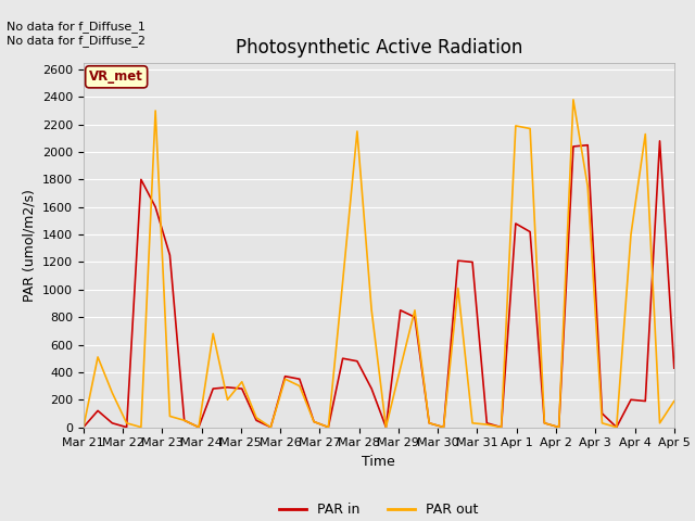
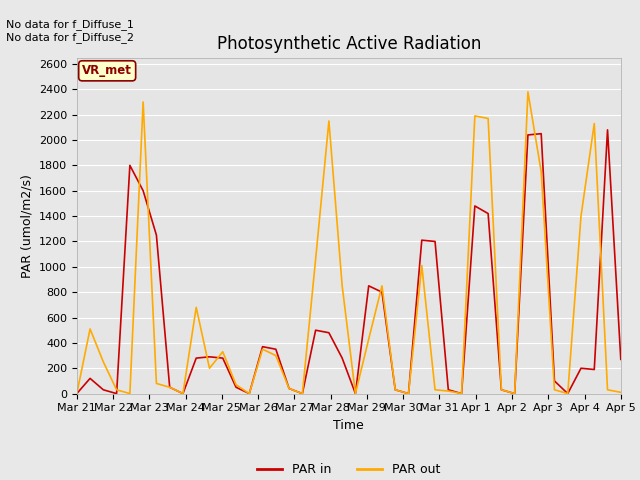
PAR in/Apr 5: 430 -> 270
PAR out/Apr 5: 190 -> 10
